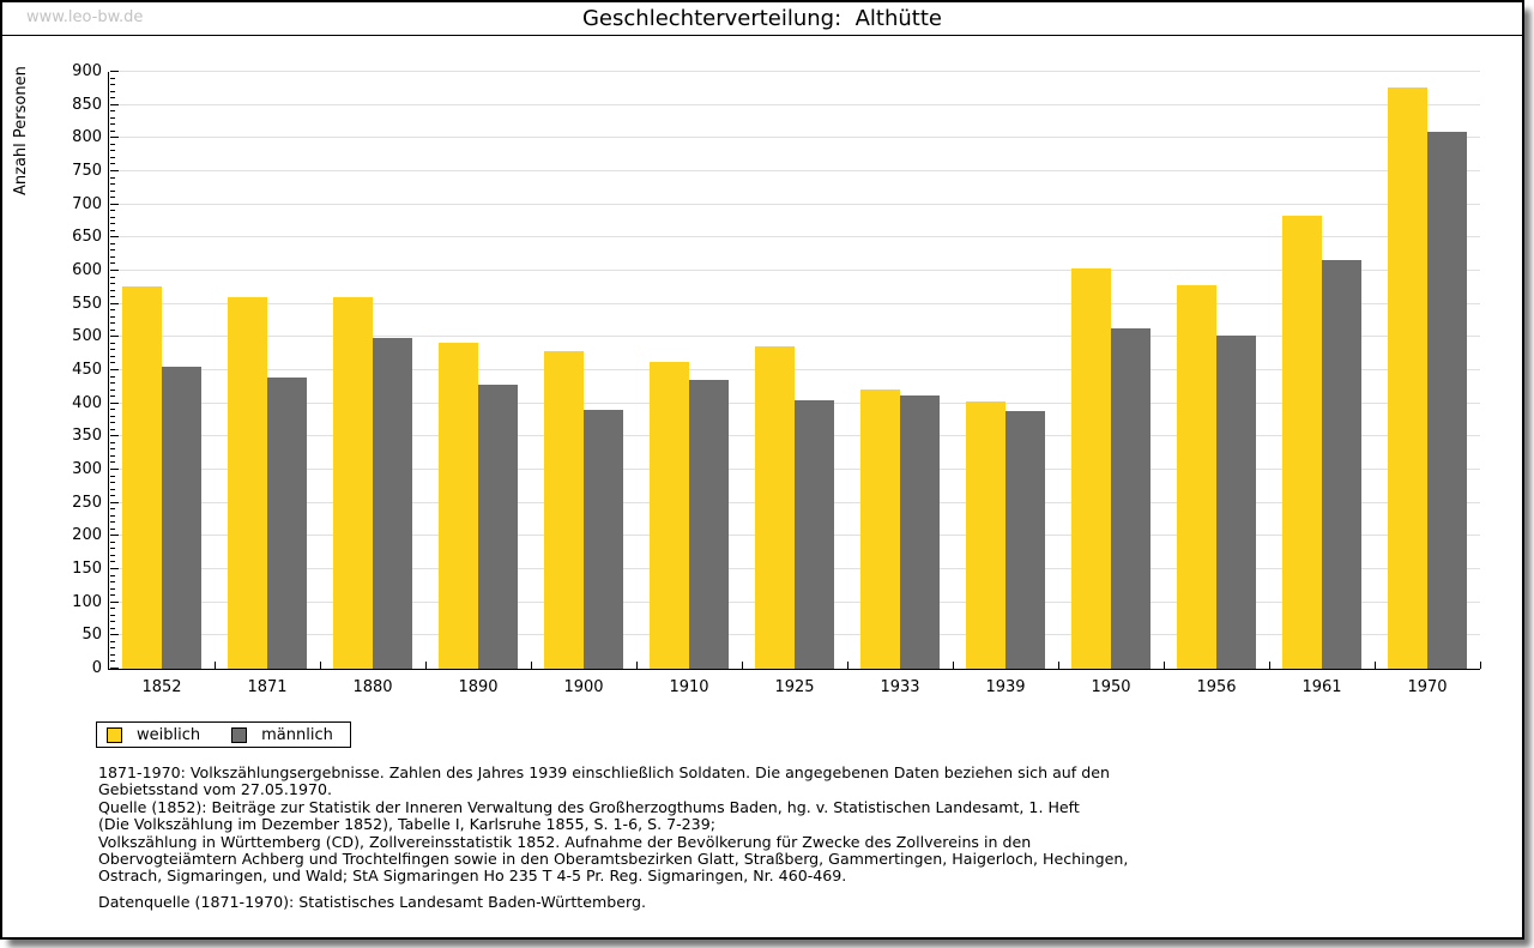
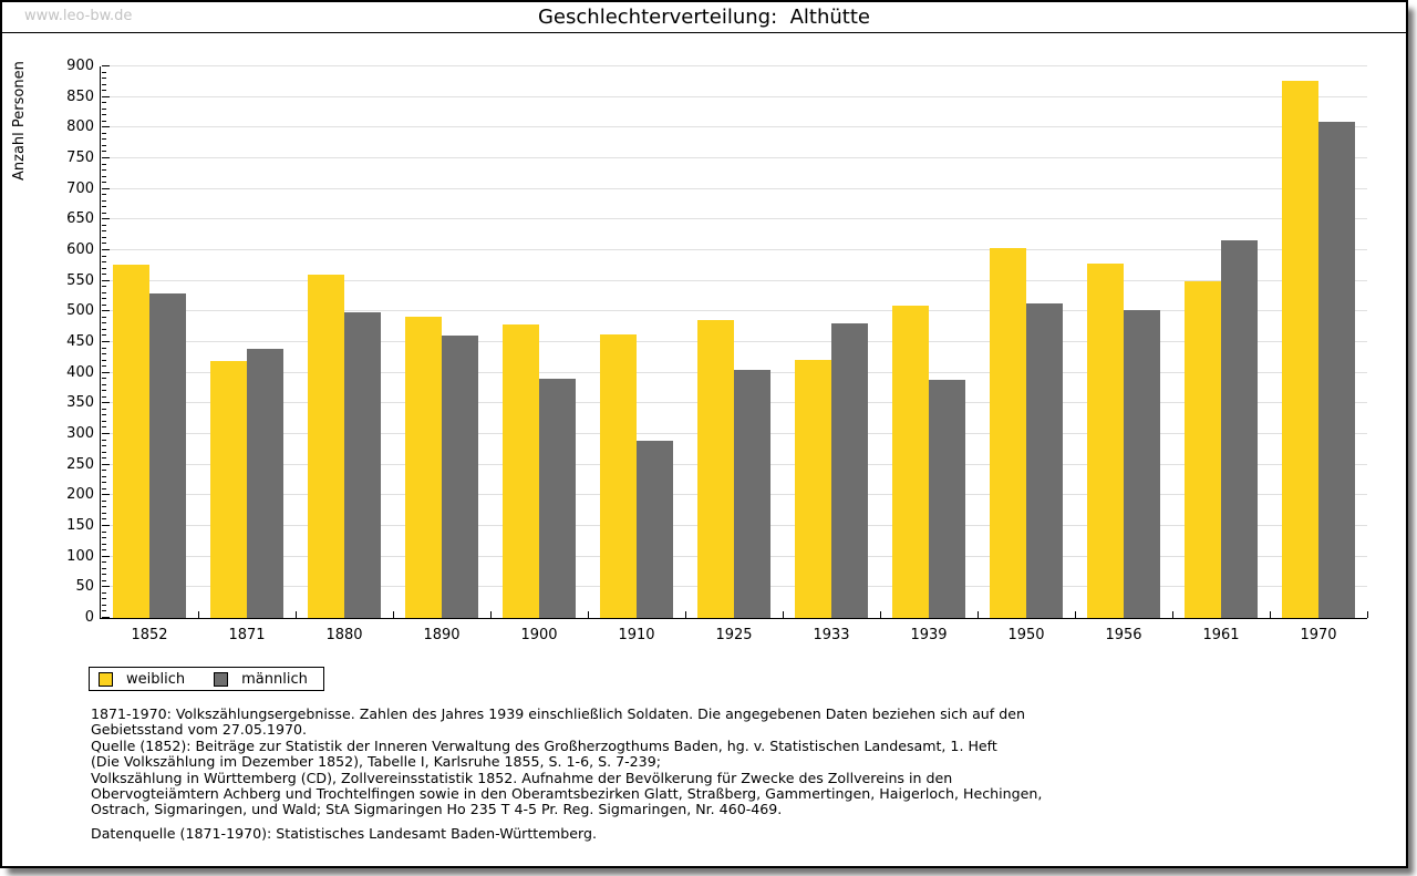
männlich/1852: 460 -> 530
weiblich/1871: 560 -> 420
männlich/1890: 430 -> 460
männlich/1910: 440 -> 290
männlich/1933: 410 -> 480
weiblich/1939: 400 -> 510
weiblich/1961: 680 -> 550
